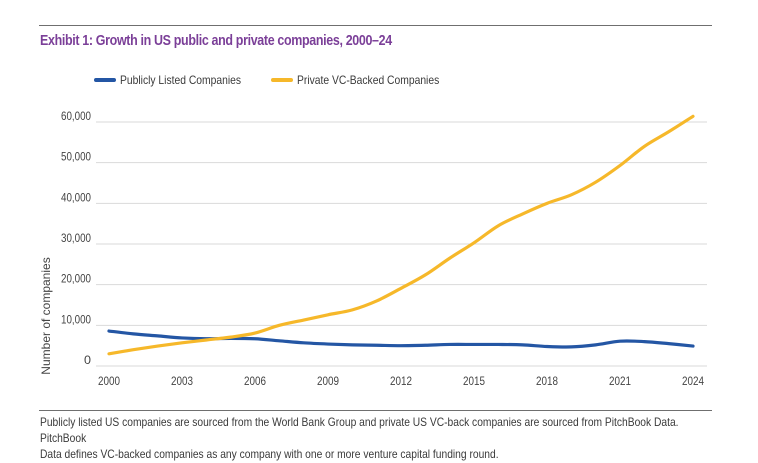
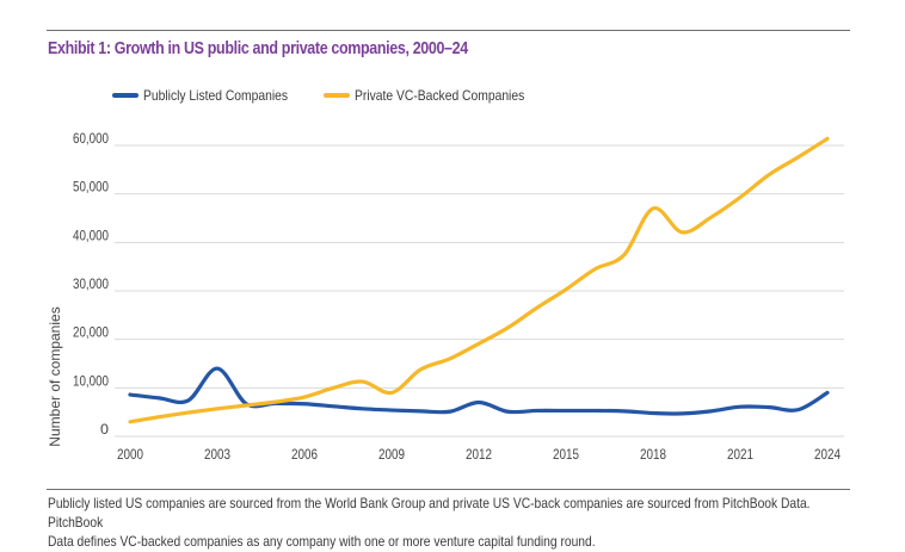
Publicly Listed Companies/2003: 7000 -> 14000
Private VC-Backed Companies/2009: 13000 -> 9000
Publicly Listed Companies/2012: 5000 -> 7000
Private VC-Backed Companies/2018: 40000 -> 47000
Publicly Listed Companies/2024: 5000 -> 9000
